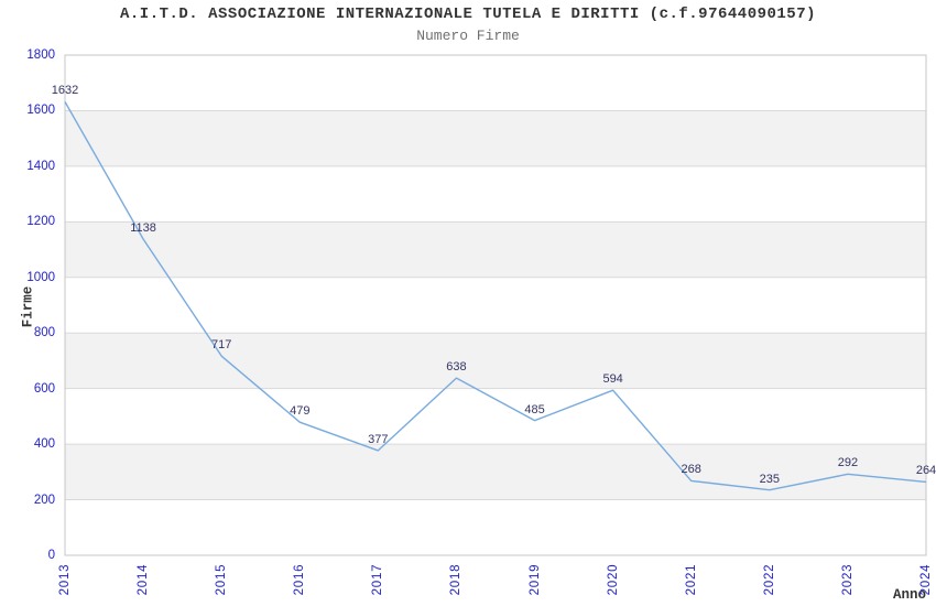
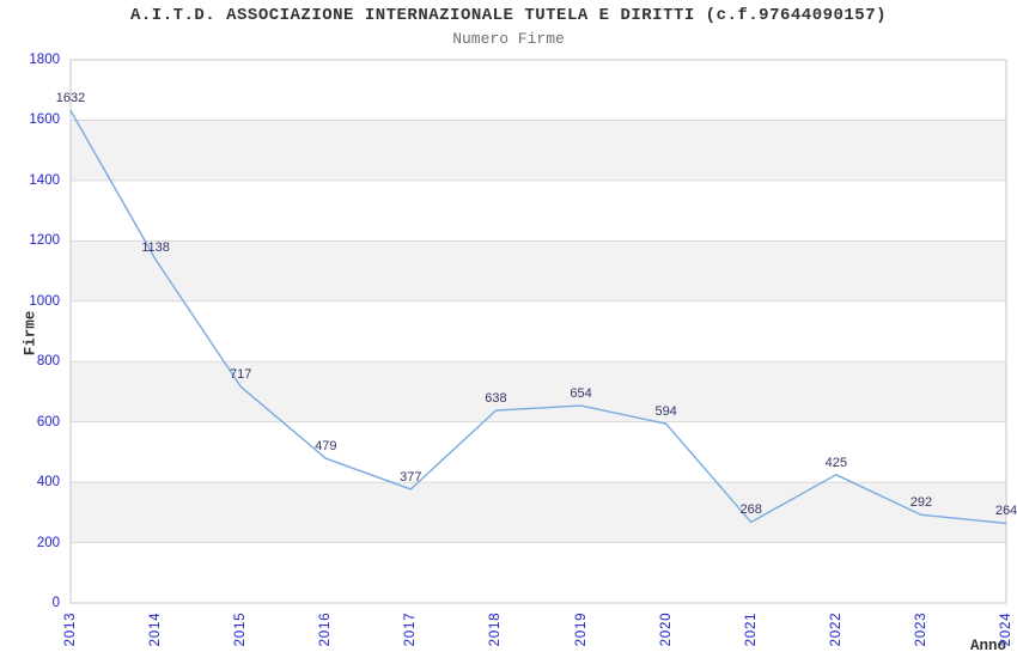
2019: 485 -> 654
2022: 235 -> 425
